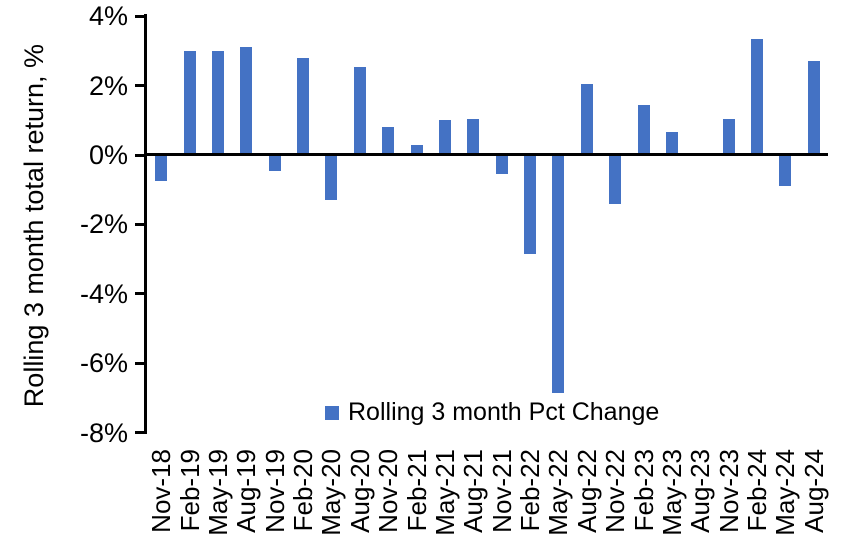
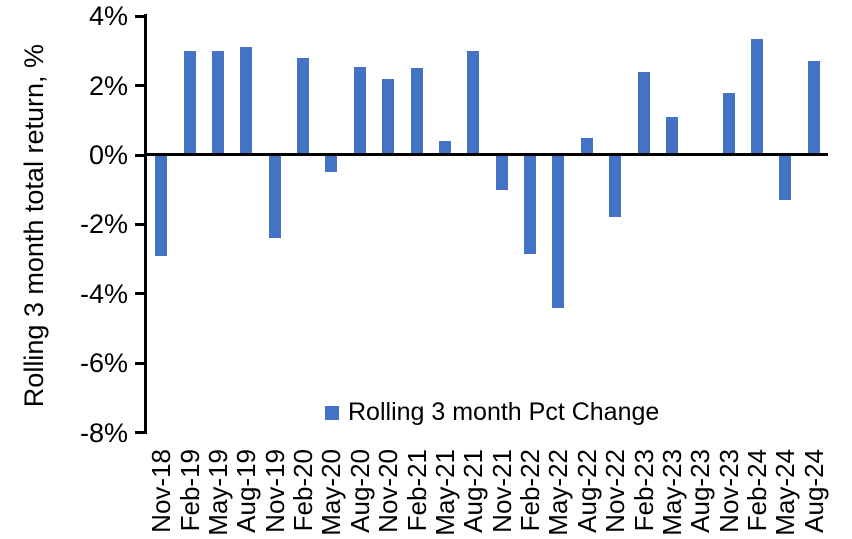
Nov-18: -0.8% -> -2.9%
Nov-19: -0.5% -> -2.4%
May-20: -1.3% -> -0.5%
Nov-20: 0.8% -> 2.2%
Feb-21: 0.3% -> 2.5%
May-21: 1.0% -> 0.4%
Aug-21: 1.1% -> 3.0%
Nov-21: -0.6% -> -1.0%
May-22: -6.8% -> -4.4%
Aug-22: 2.0% -> 0.5%
Nov-22: -1.4% -> -1.8%
Feb-23: 1.4% -> 2.4%
May-23: 0.7% -> 1.1%
Nov-23: 1.1% -> 1.8%
May-24: -0.9% -> -1.3%
